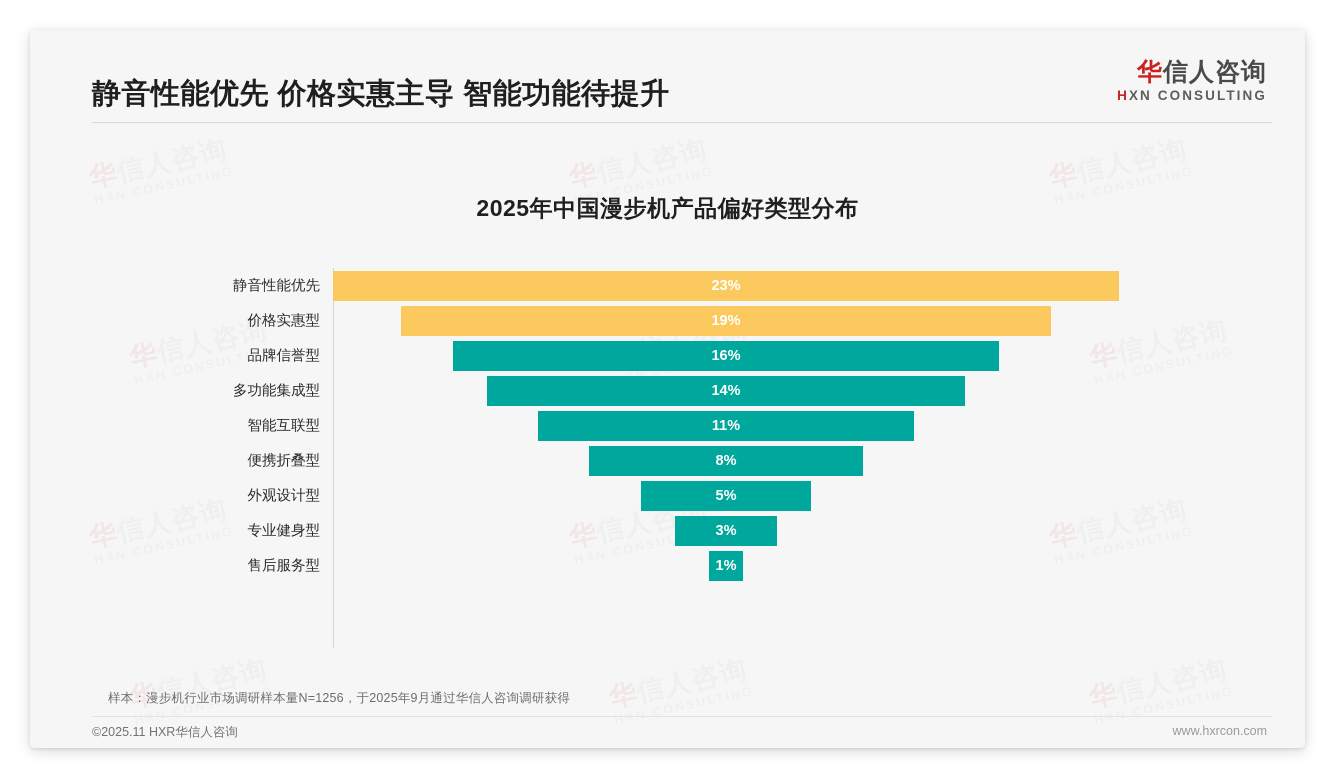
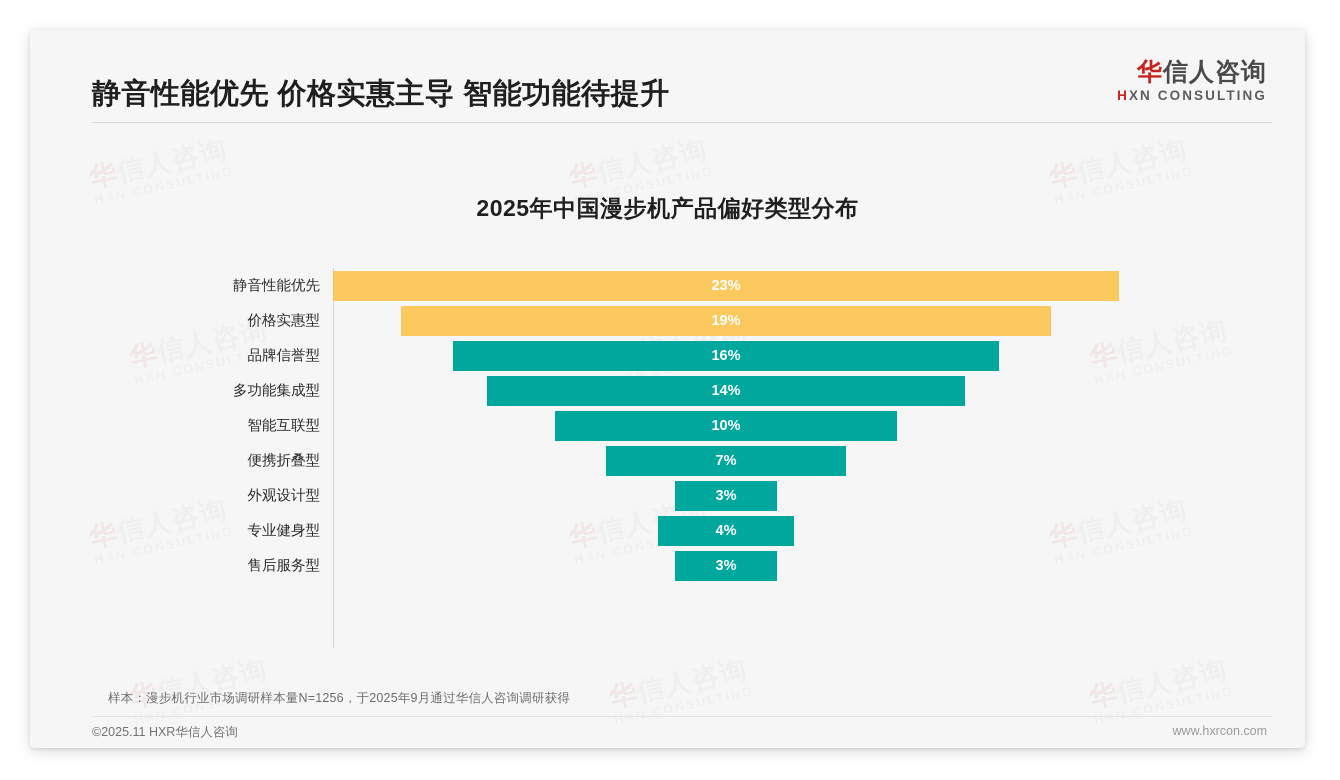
智能互联型: 11% -> 10%
便携折叠型: 8% -> 7%
外观设计型: 5% -> 3%
专业健身型: 3% -> 4%
售后服务型: 1% -> 3%
